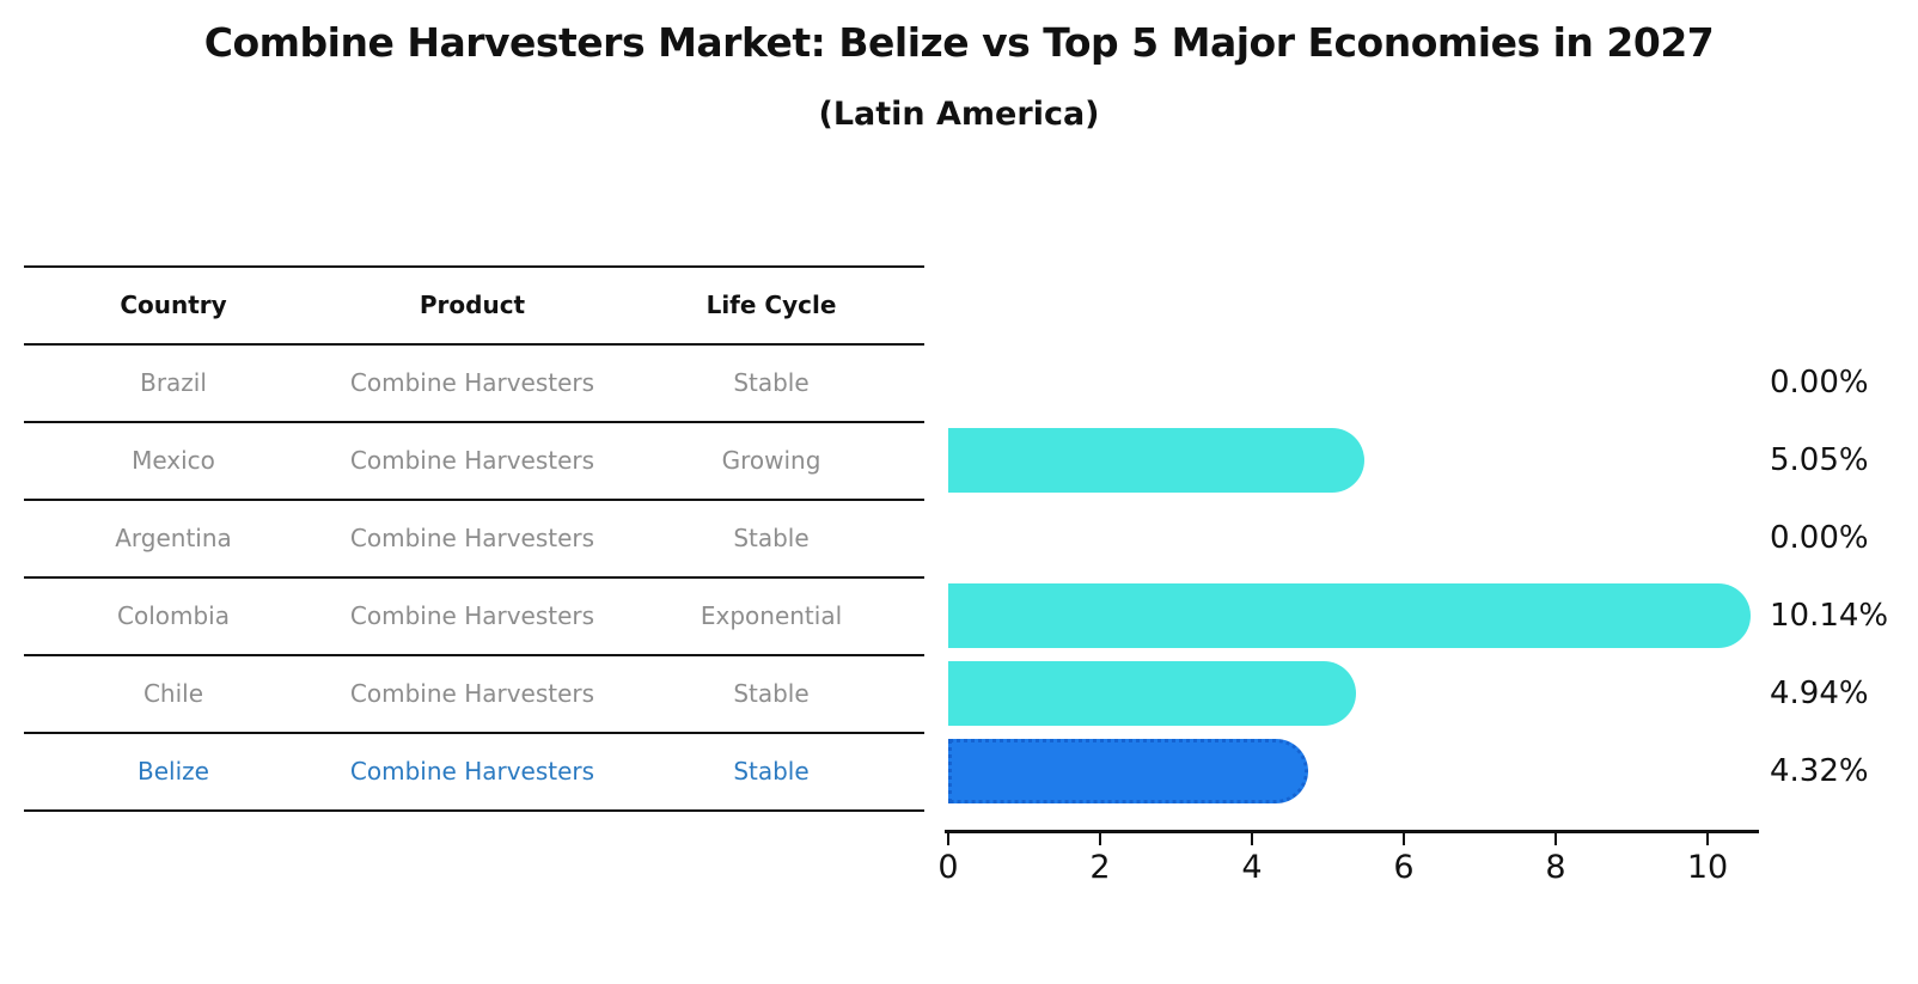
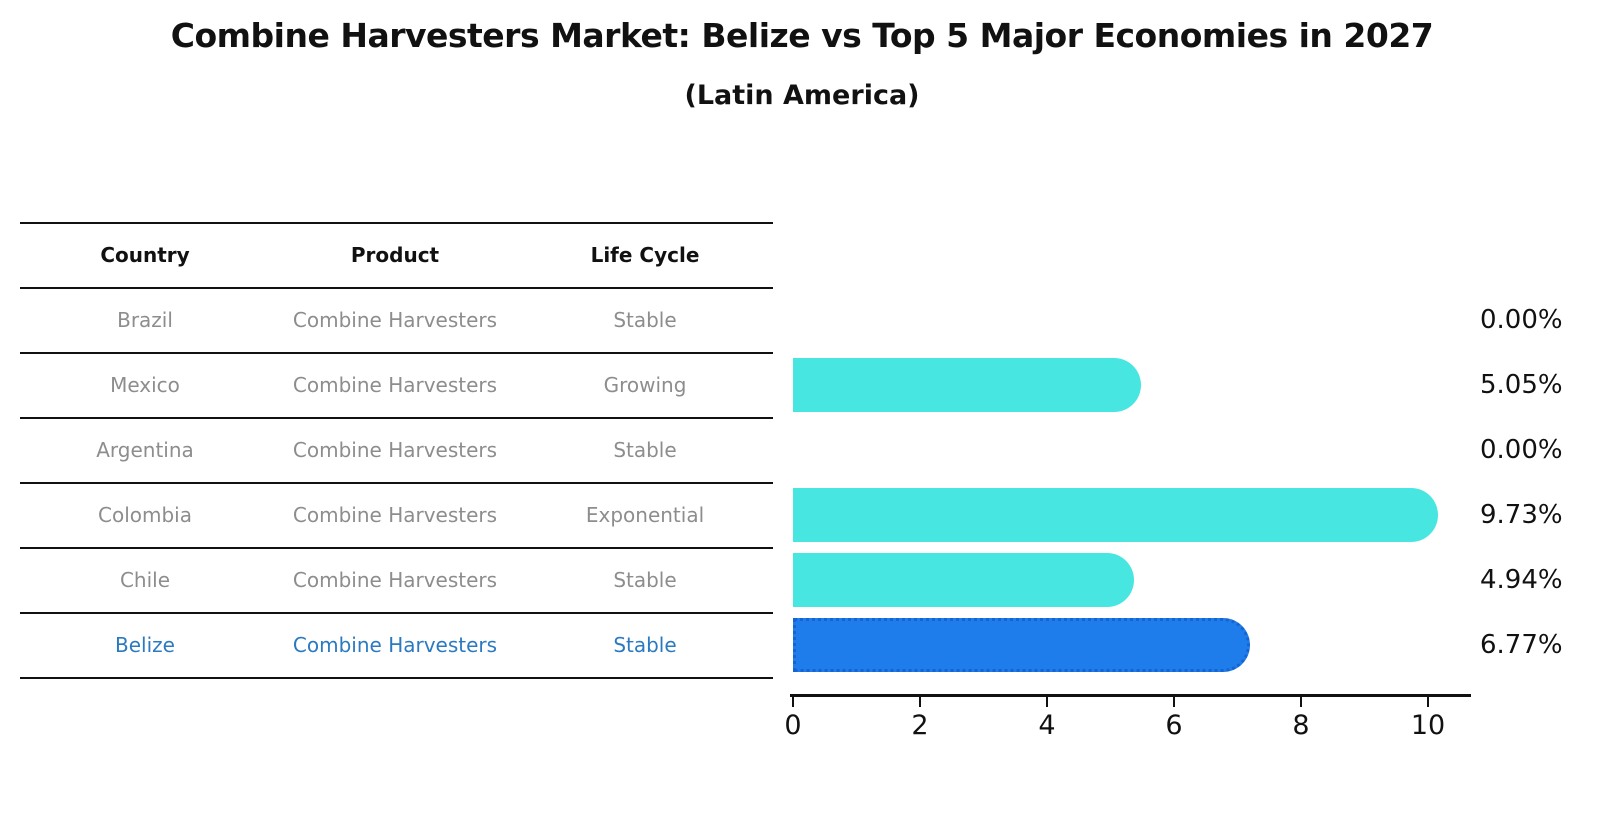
Colombia: 10.14% -> 9.73%
Belize: 4.32% -> 6.77%
